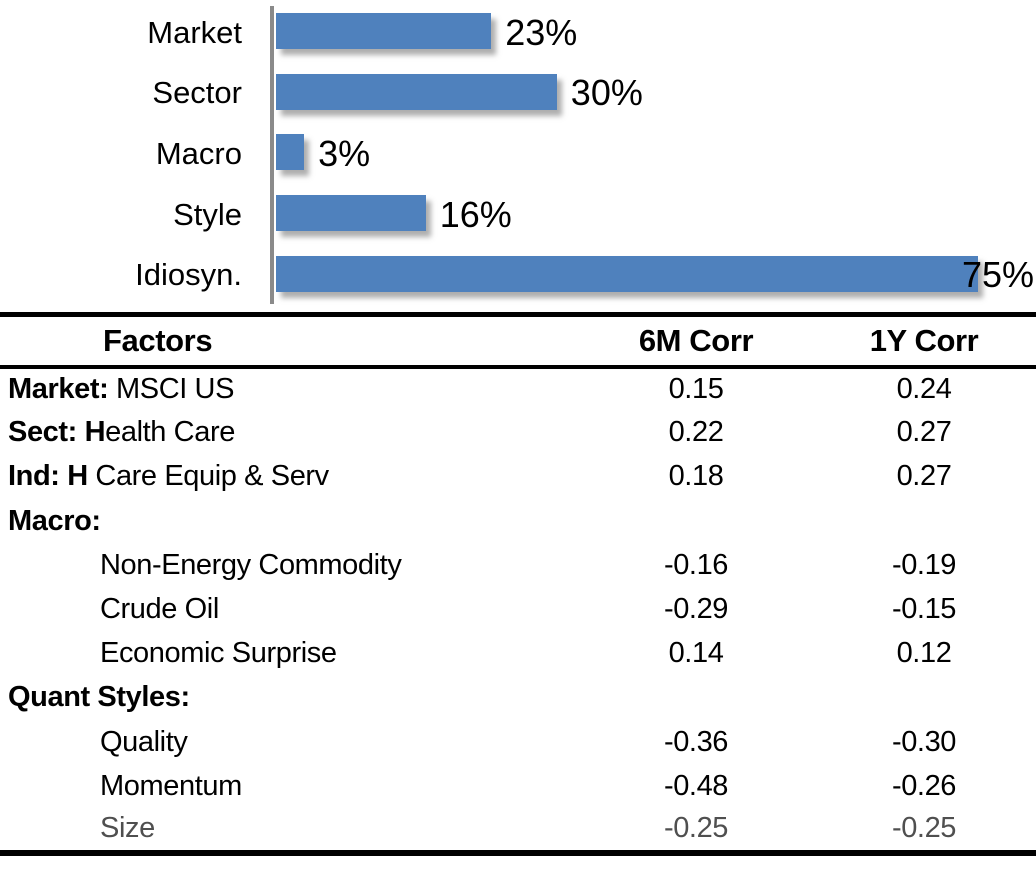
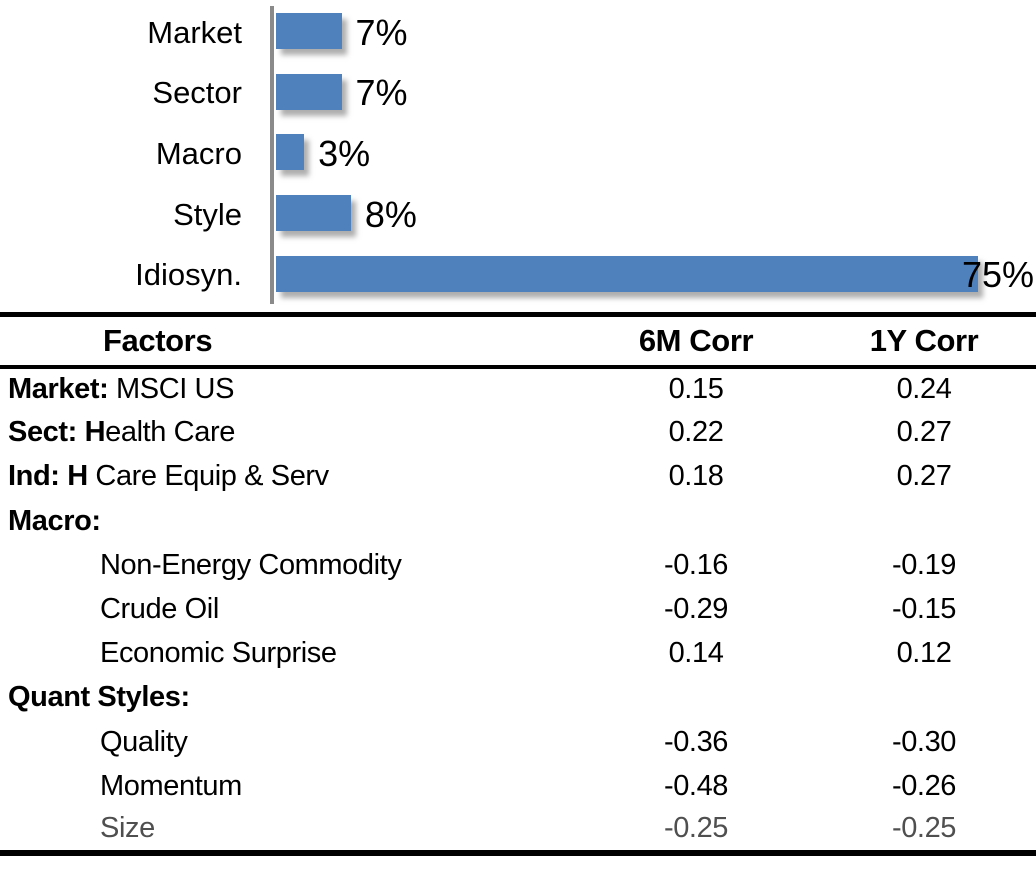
Market: 23% -> 7%
Sector: 30% -> 7%
Style: 16% -> 8%
